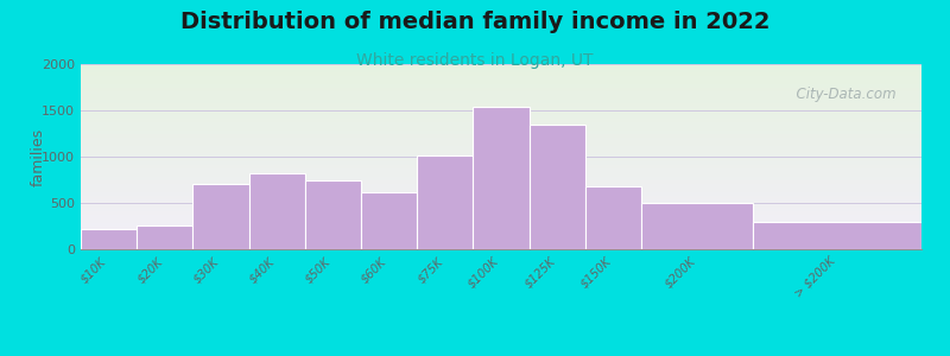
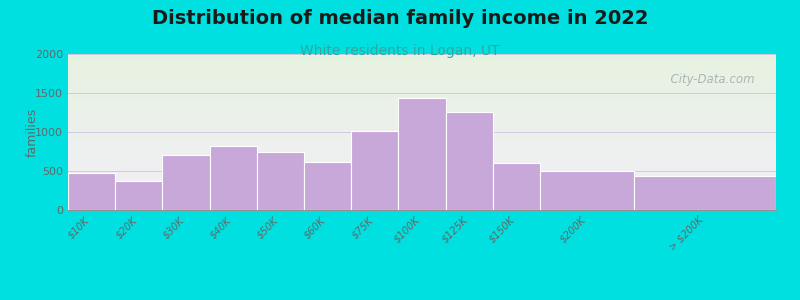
$10K: 220 -> 470
$20K: 260 -> 370
$100K: 1540 -> 1430
$125K: 1340 -> 1260
$150K: 680 -> 600
> $200K: 300 -> 430
